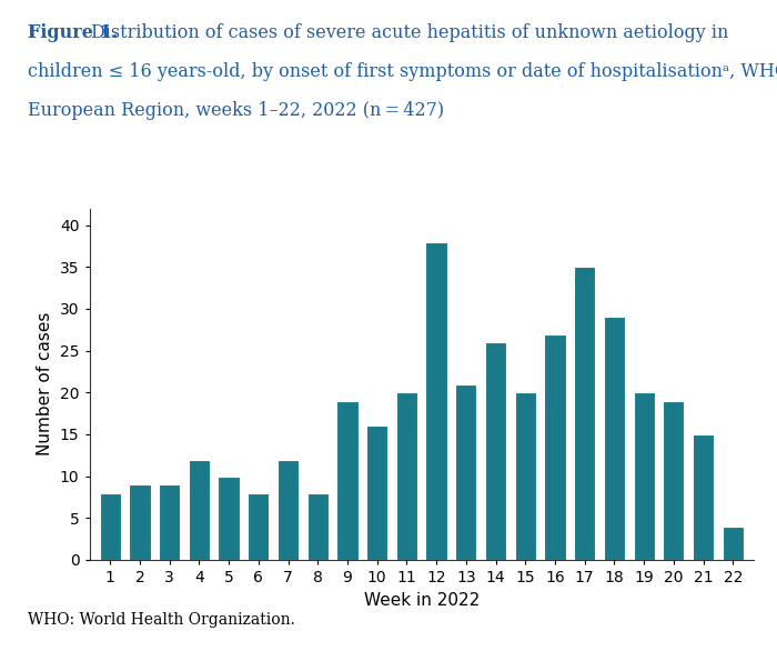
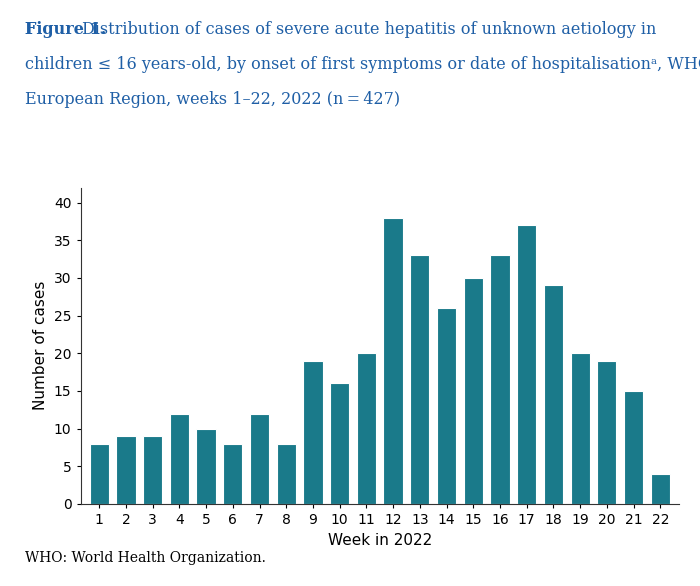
13: 21 -> 33
15: 20 -> 30
16: 27 -> 33
17: 35 -> 37
